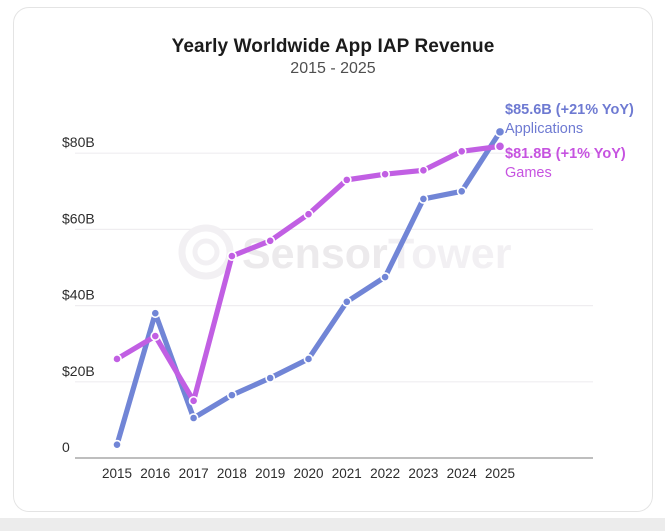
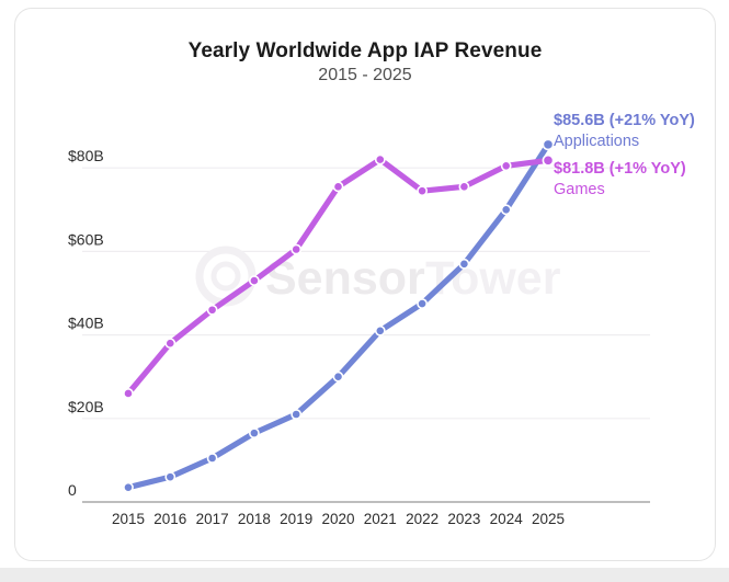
Applications/2016: $38B -> $6B
Games/2016: $32B -> $38B
Games/2017: $15B -> $46B
Games/2019: $57B -> $60B
Applications/2020: $26B -> $30B
Games/2020: $64B -> $76B
Games/2021: $73B -> $82B
Applications/2023: $68B -> $57B
